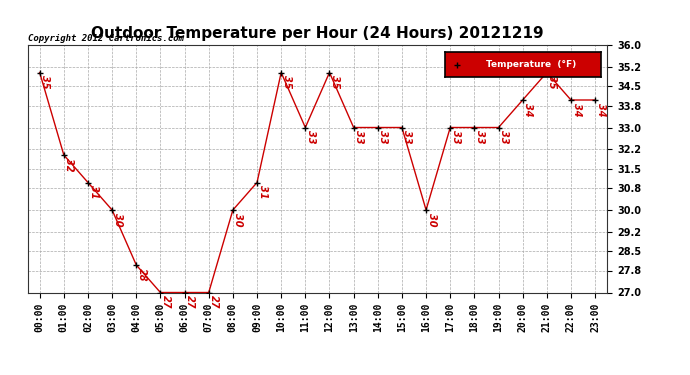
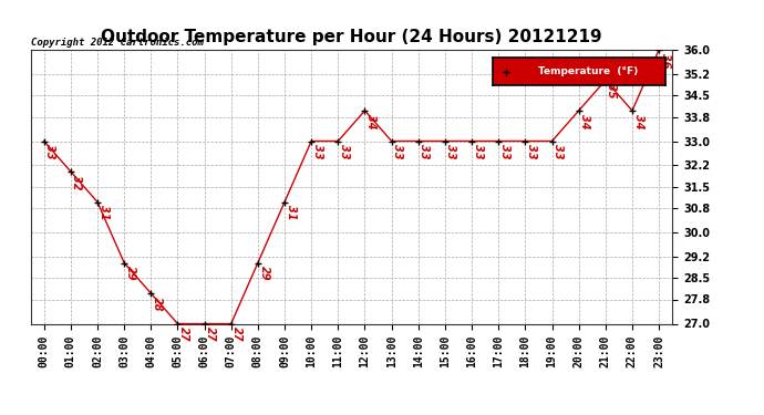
00:00: 35 -> 33
03:00: 30 -> 29
08:00: 30 -> 29
10:00: 35 -> 33
12:00: 35 -> 34
16:00: 30 -> 33
23:00: 34 -> 36
